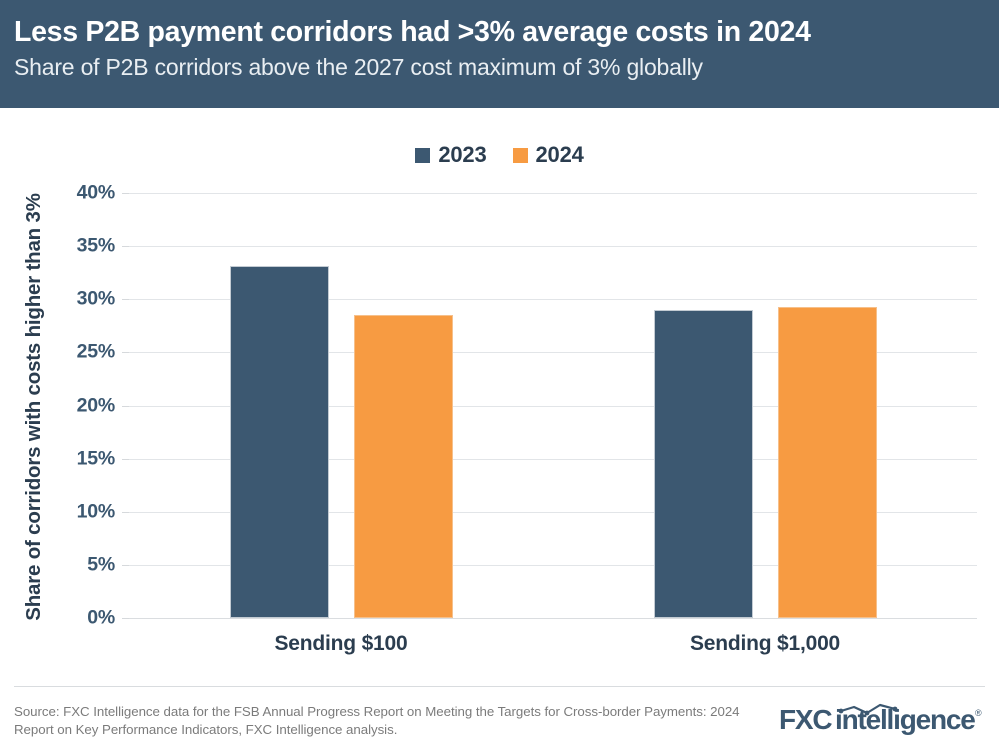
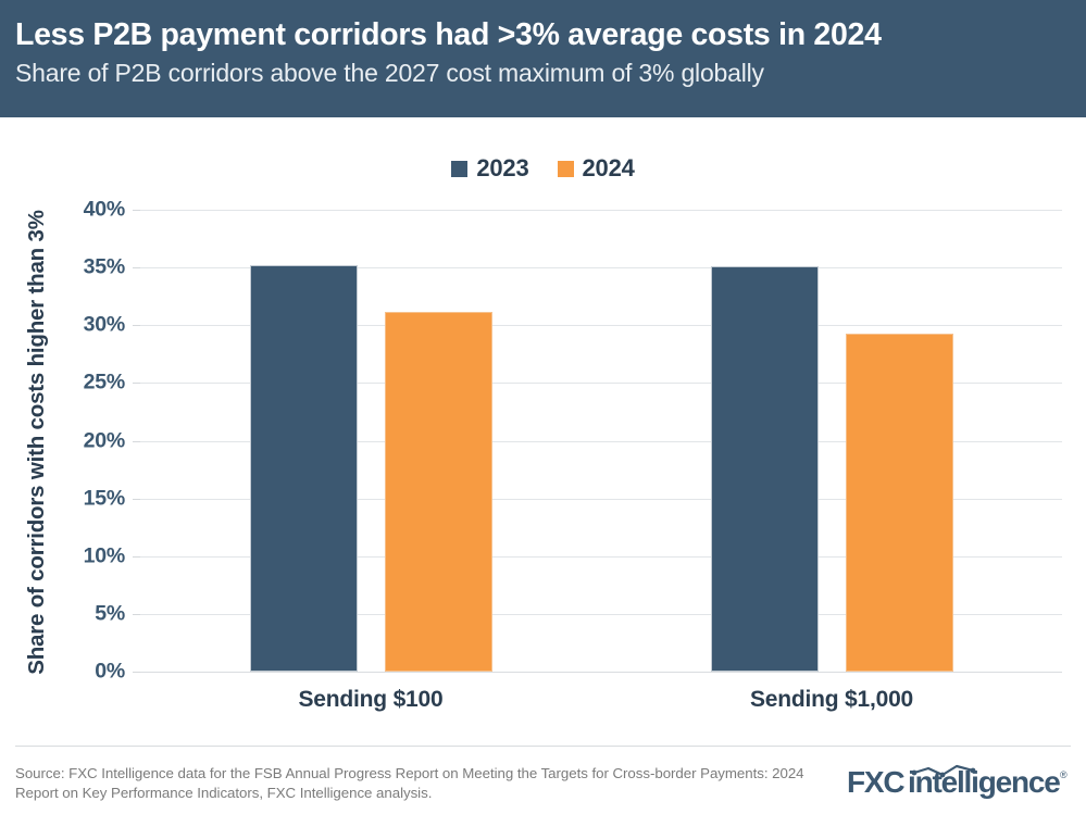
2023/Sending $100: 33.1% -> 35.2%
2024/Sending $100: 28.5% -> 31.2%
2023/Sending $1,000: 29.0% -> 35.1%
